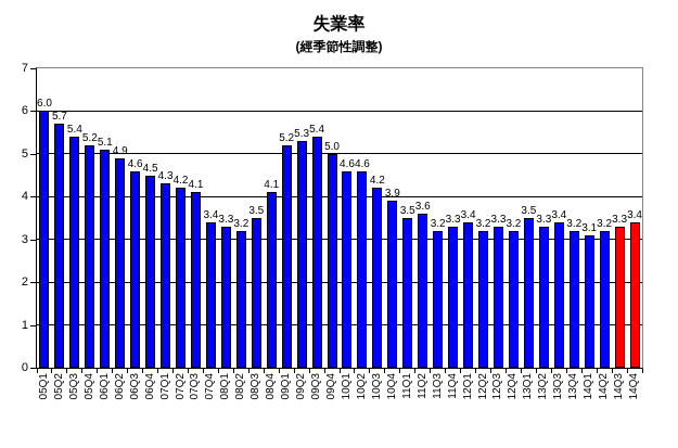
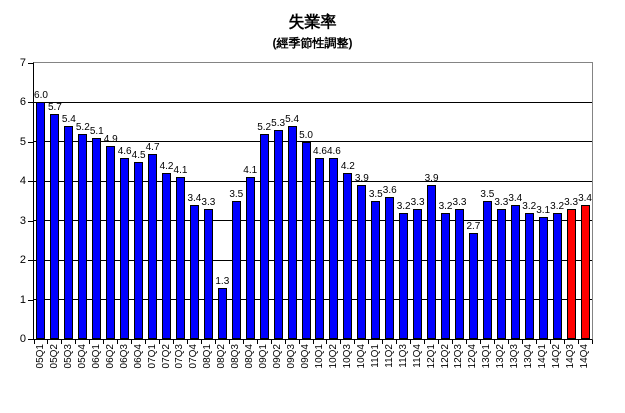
07Q1: 4.3 -> 4.7
08Q2: 3.2 -> 1.3
12Q1: 3.4 -> 3.9
12Q4: 3.2 -> 2.7
